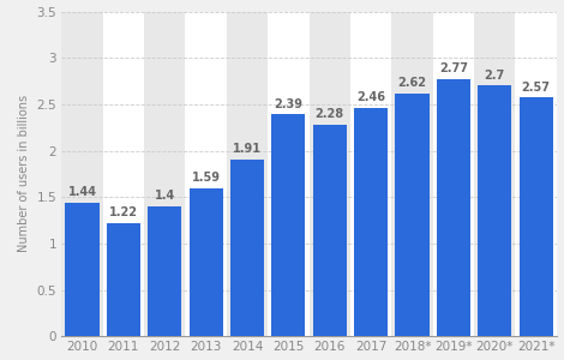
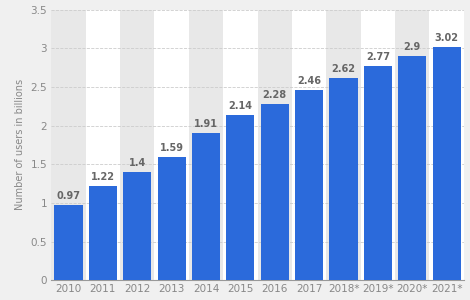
2010: 1.44 -> 0.97
2015: 2.39 -> 2.14
2020*: 2.7 -> 2.9
2021*: 2.57 -> 3.02
